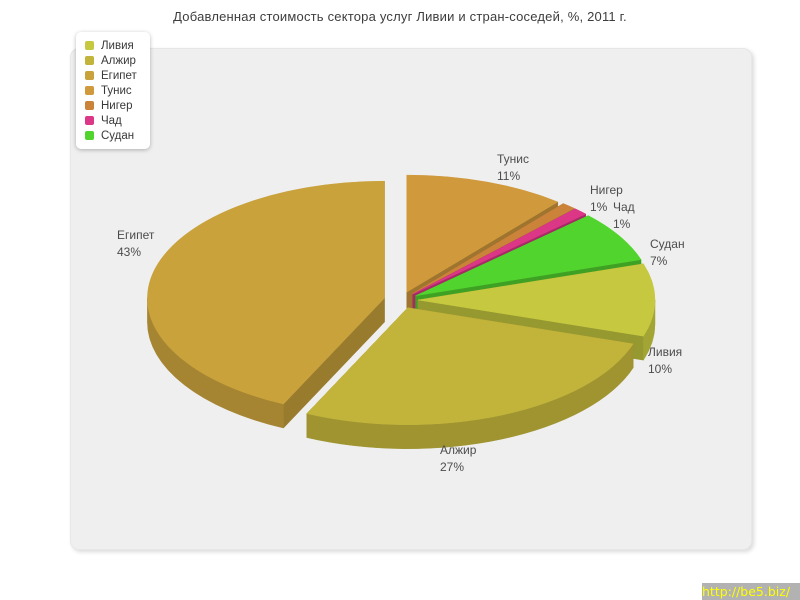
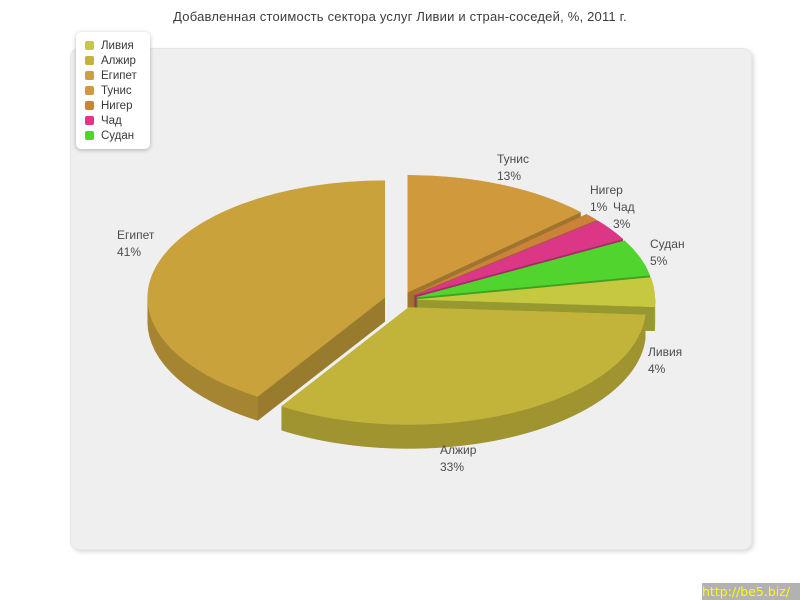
Ливия: 10% -> 4%
Алжир: 27% -> 33%
Египет: 43% -> 41%
Тунис: 11% -> 13%
Чад: 1% -> 3%
Судан: 7% -> 5%
